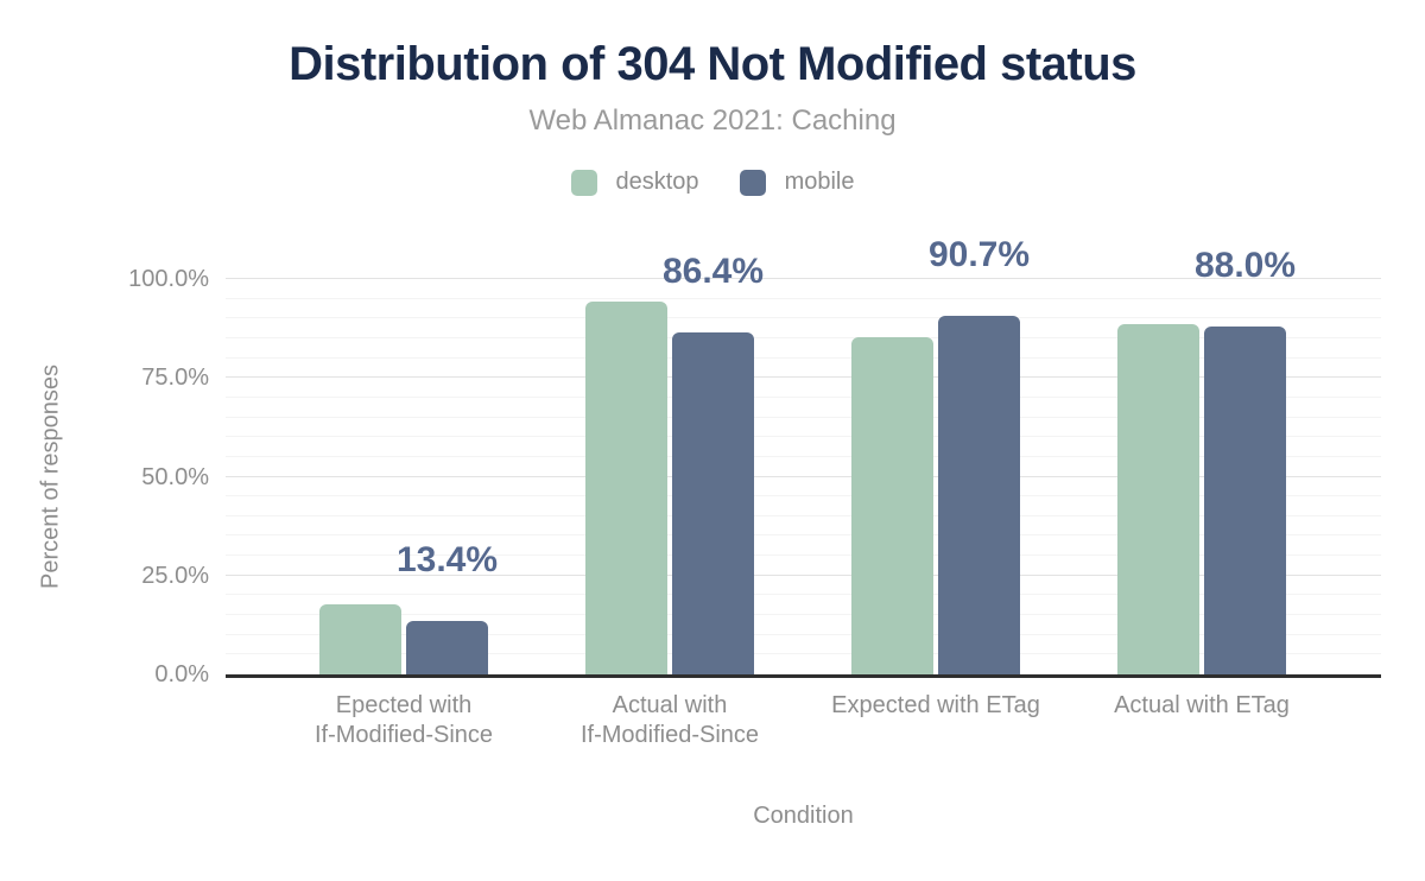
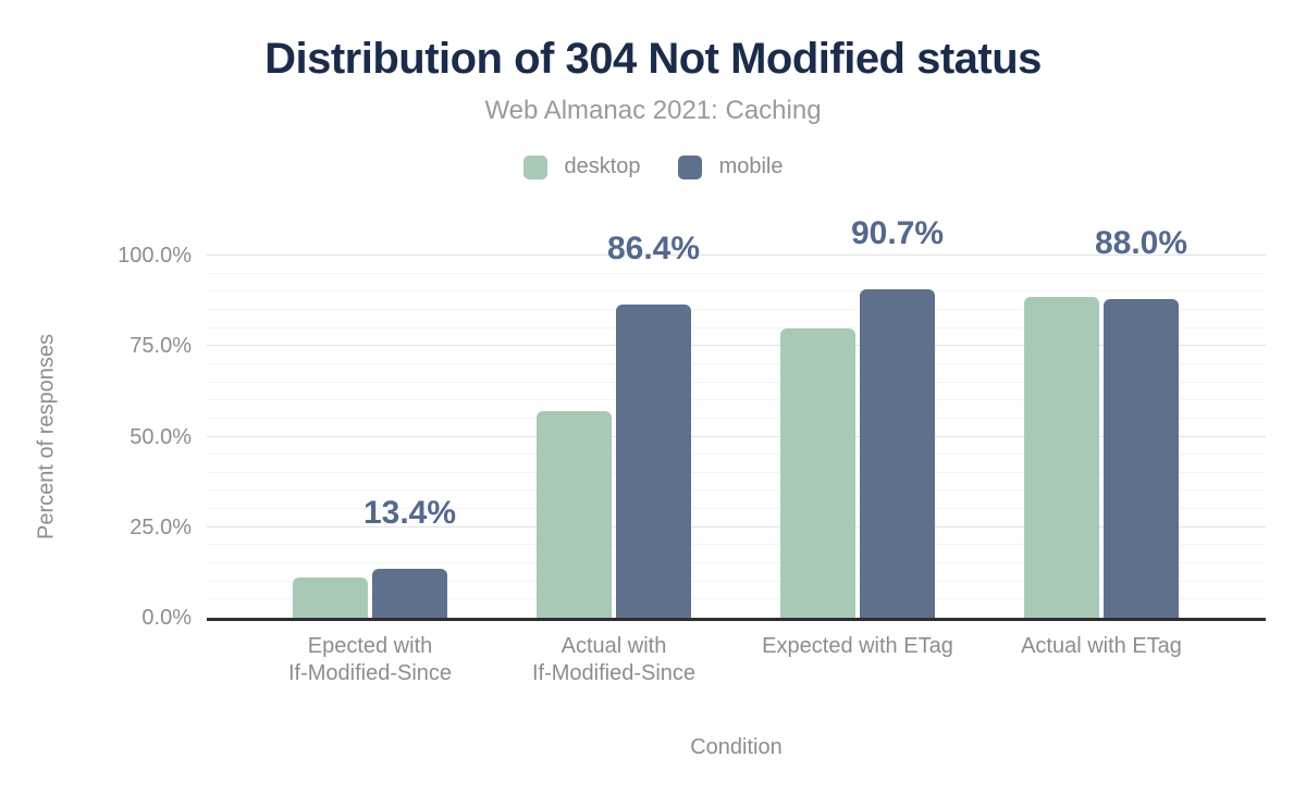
desktop/Epected with If-Modified-Since: 18% -> 11%
desktop/Actual with If-Modified-Since: 94% -> 57%
desktop/Expected with ETag: 85% -> 80%
